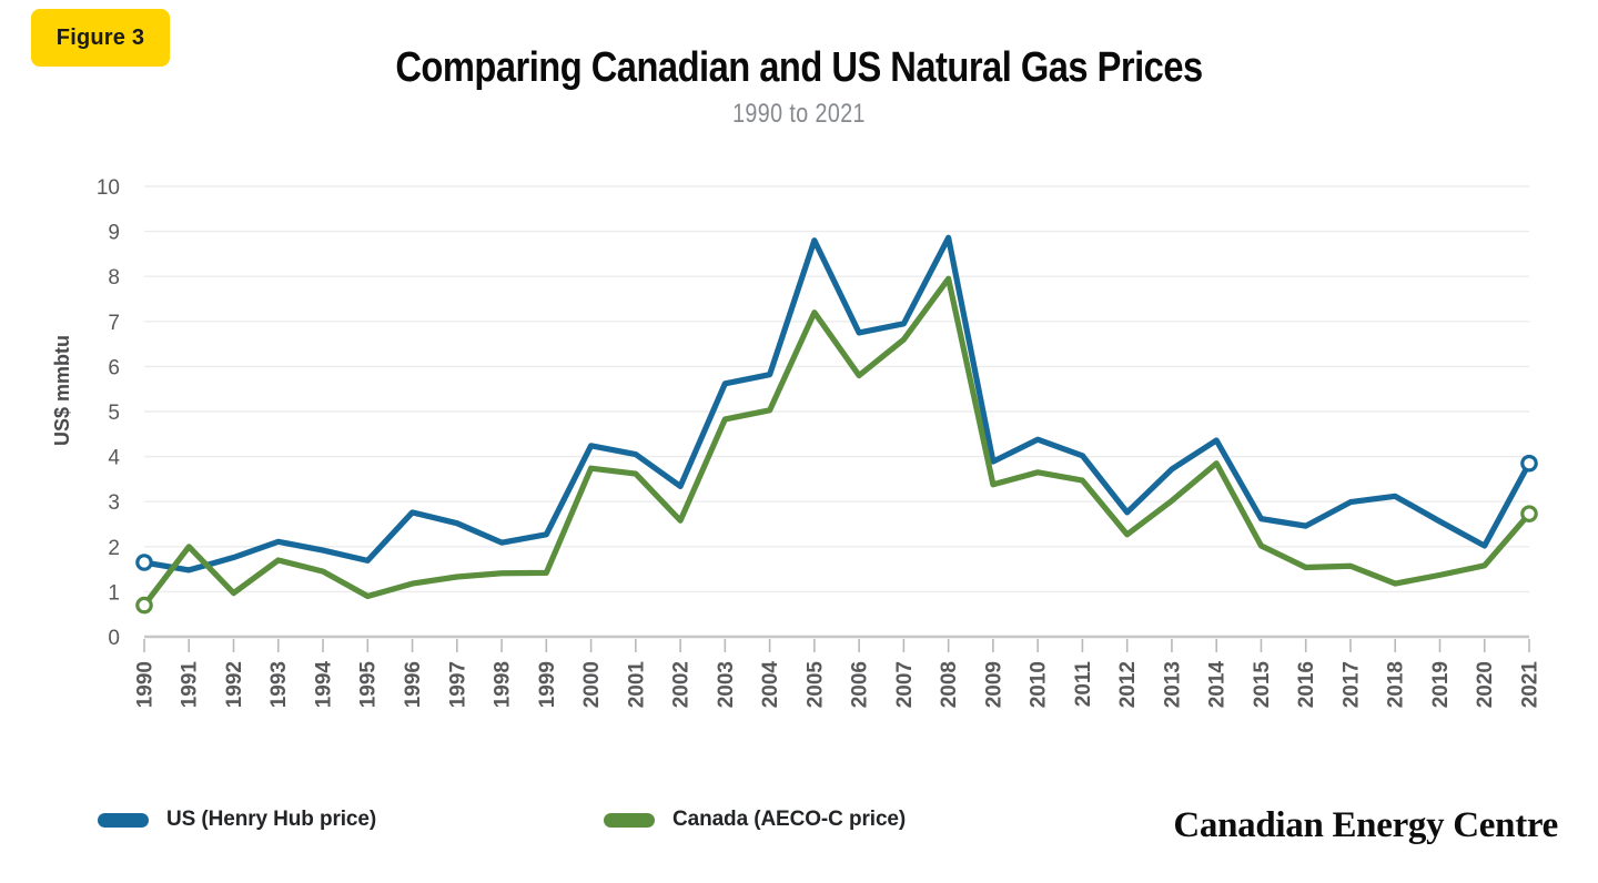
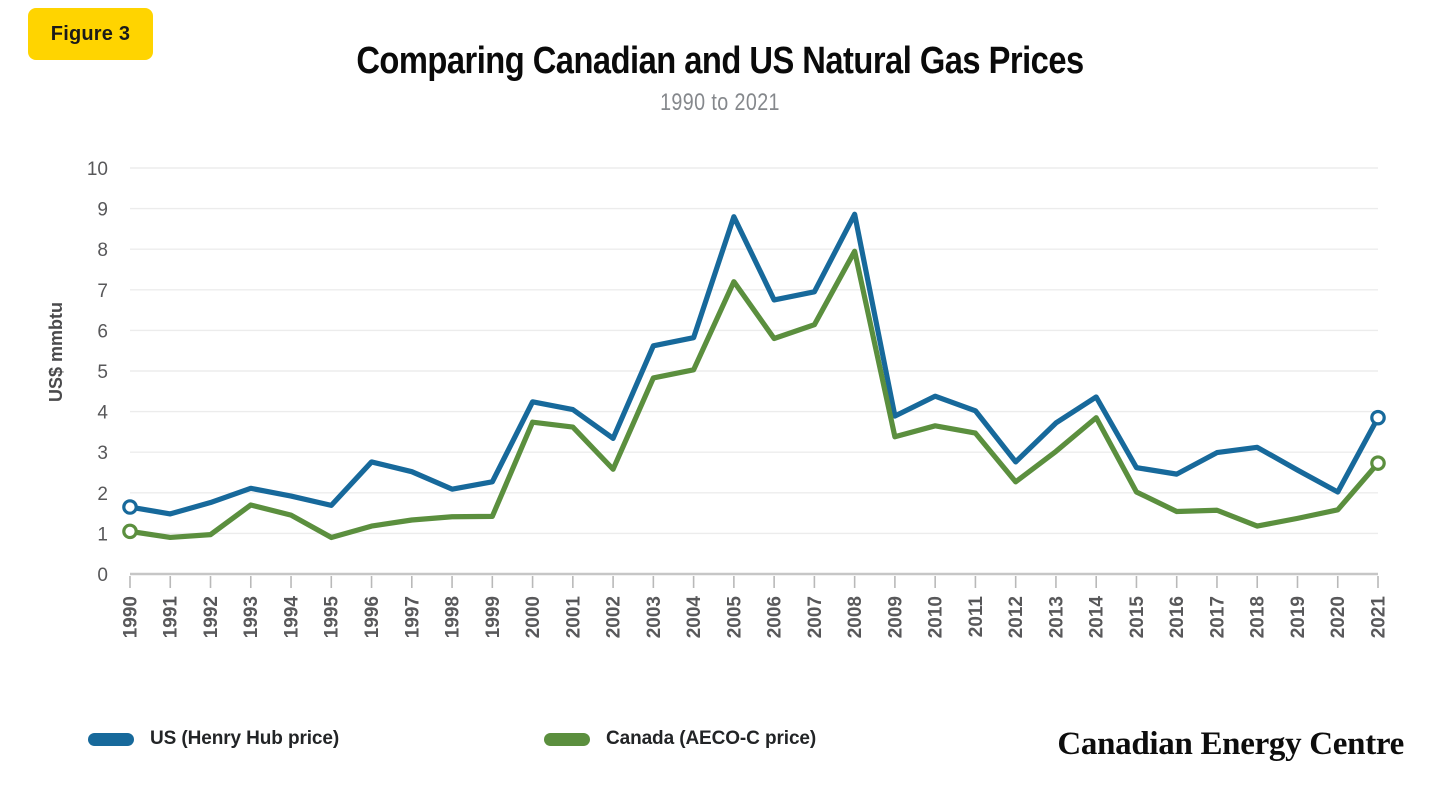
Canada (AECO-C price)/1990: 0.7 -> 1.1
Canada (AECO-C price)/1991: 2.0 -> 0.9
Canada (AECO-C price)/2007: 6.6 -> 6.1
